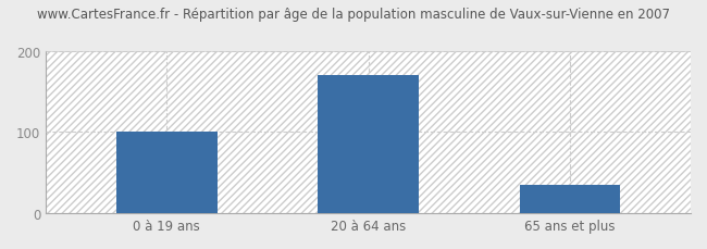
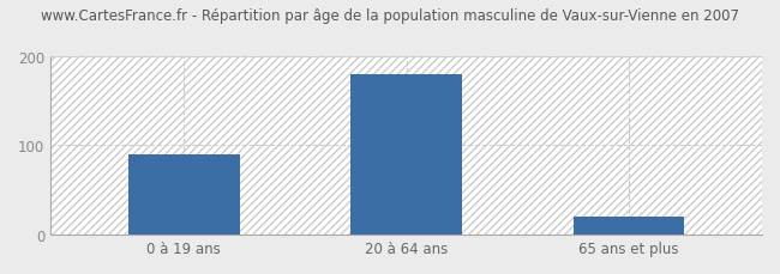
0 à 19 ans: 100 -> 90
20 à 64 ans: 170 -> 180
65 ans et plus: 35 -> 20
